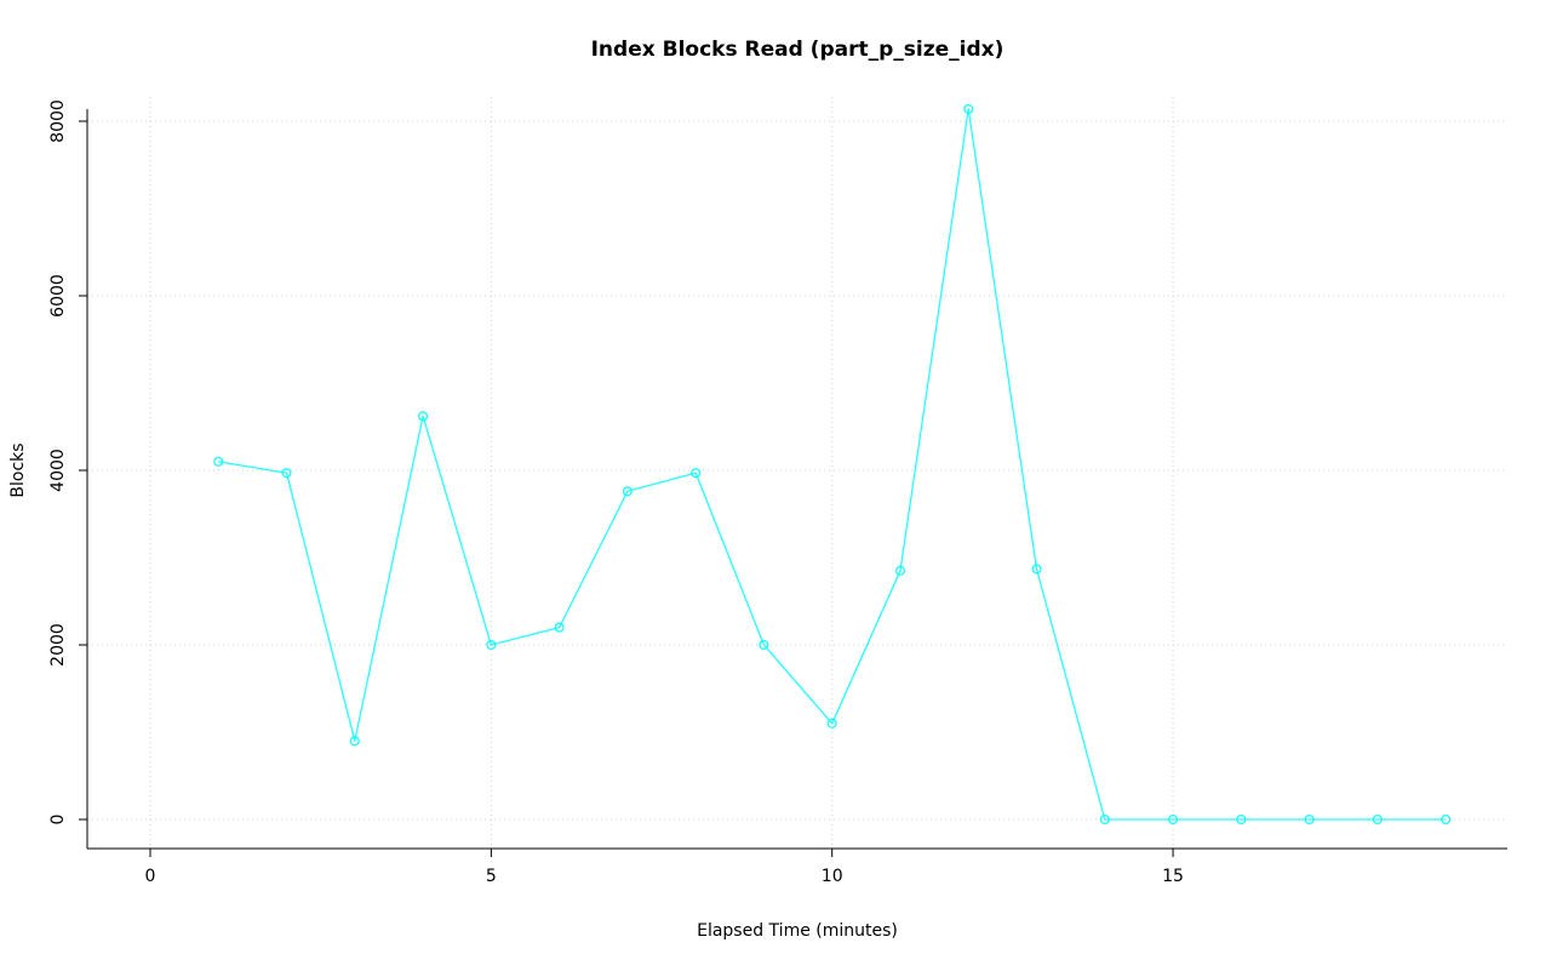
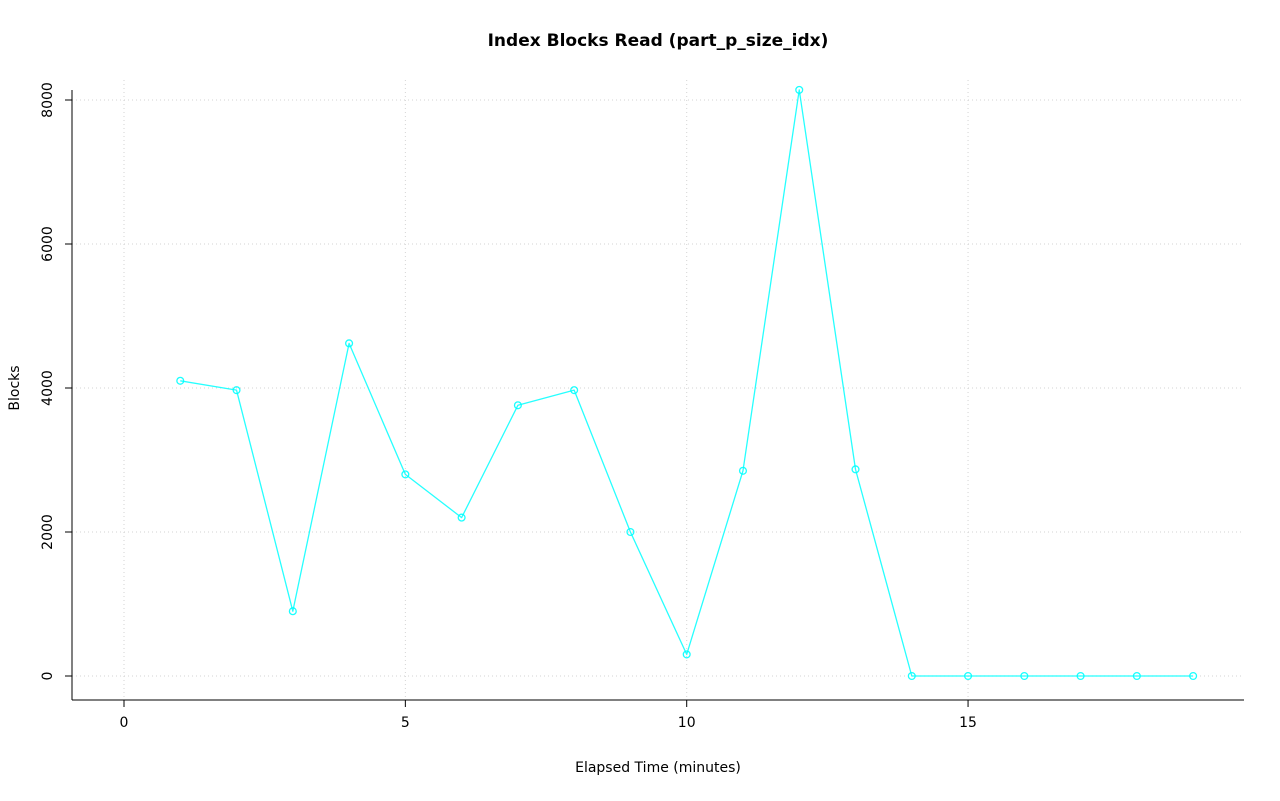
5: 2000 -> 2800
10: 1100 -> 300
